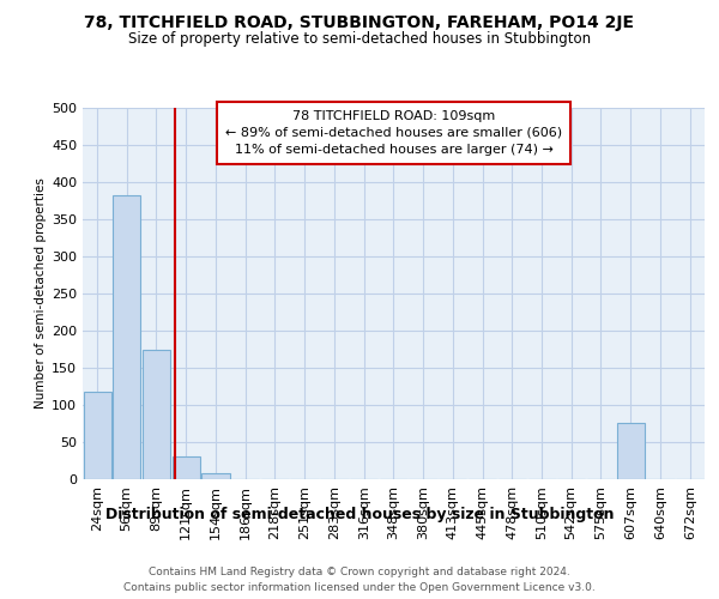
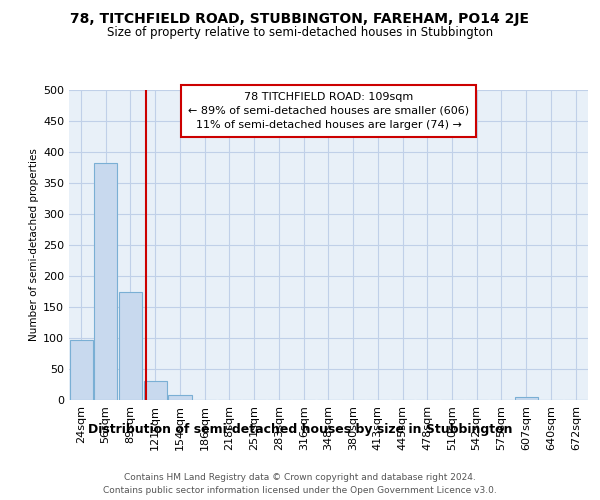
24sqm: 118 -> 97
607sqm: 76 -> 5
